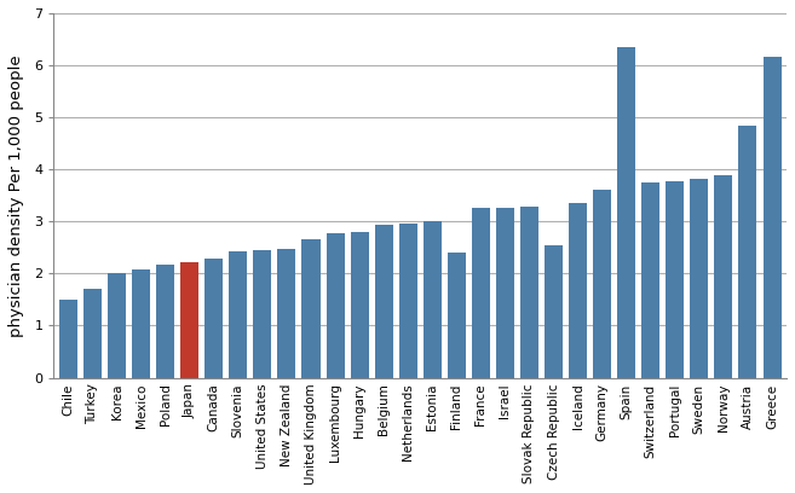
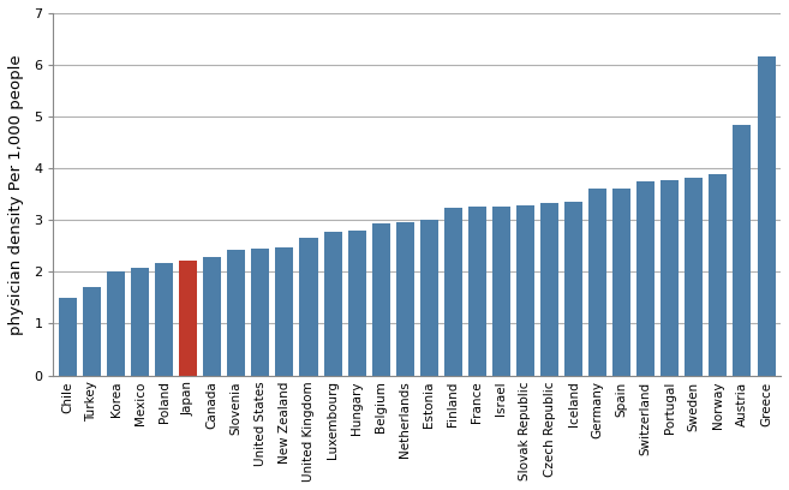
Finland: 2.40 -> 3.23
Czech Republic: 2.55 -> 3.33
Spain: 6.35 -> 3.60
